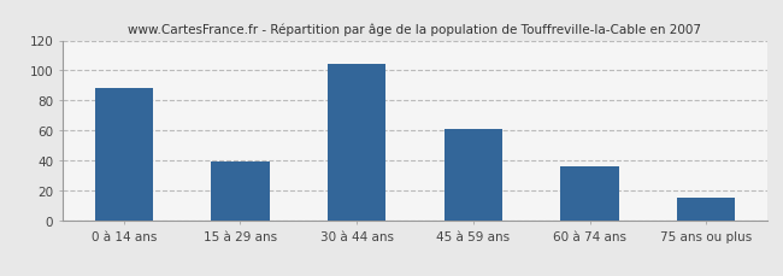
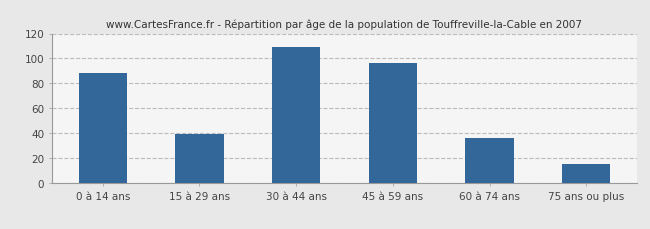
30 à 44 ans: 104 -> 109
45 à 59 ans: 61 -> 96
